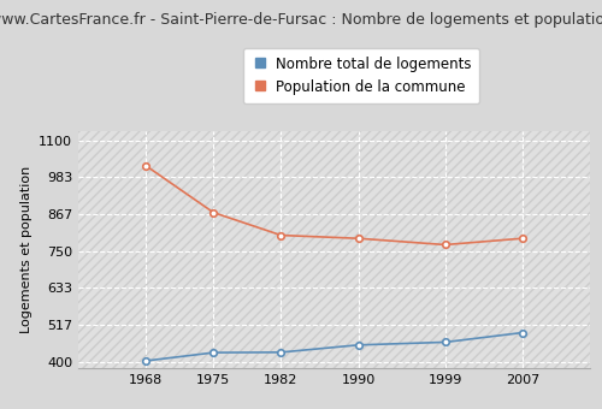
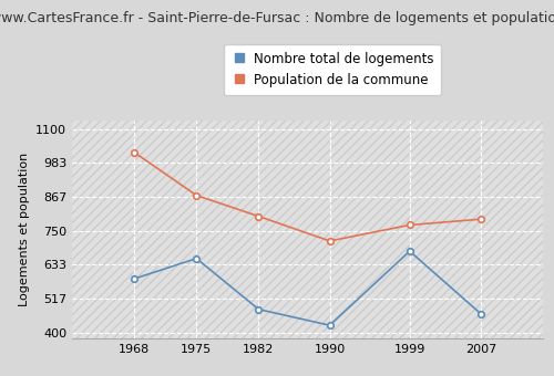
Nombre total de logements/1968: 403 -> 585
Nombre total de logements/1975: 429 -> 655
Nombre total de logements/1982: 430 -> 480
Nombre total de logements/1990: 453 -> 425
Population de la commune/1990: 790 -> 715
Nombre total de logements/1999: 462 -> 680
Nombre total de logements/2007: 492 -> 465
